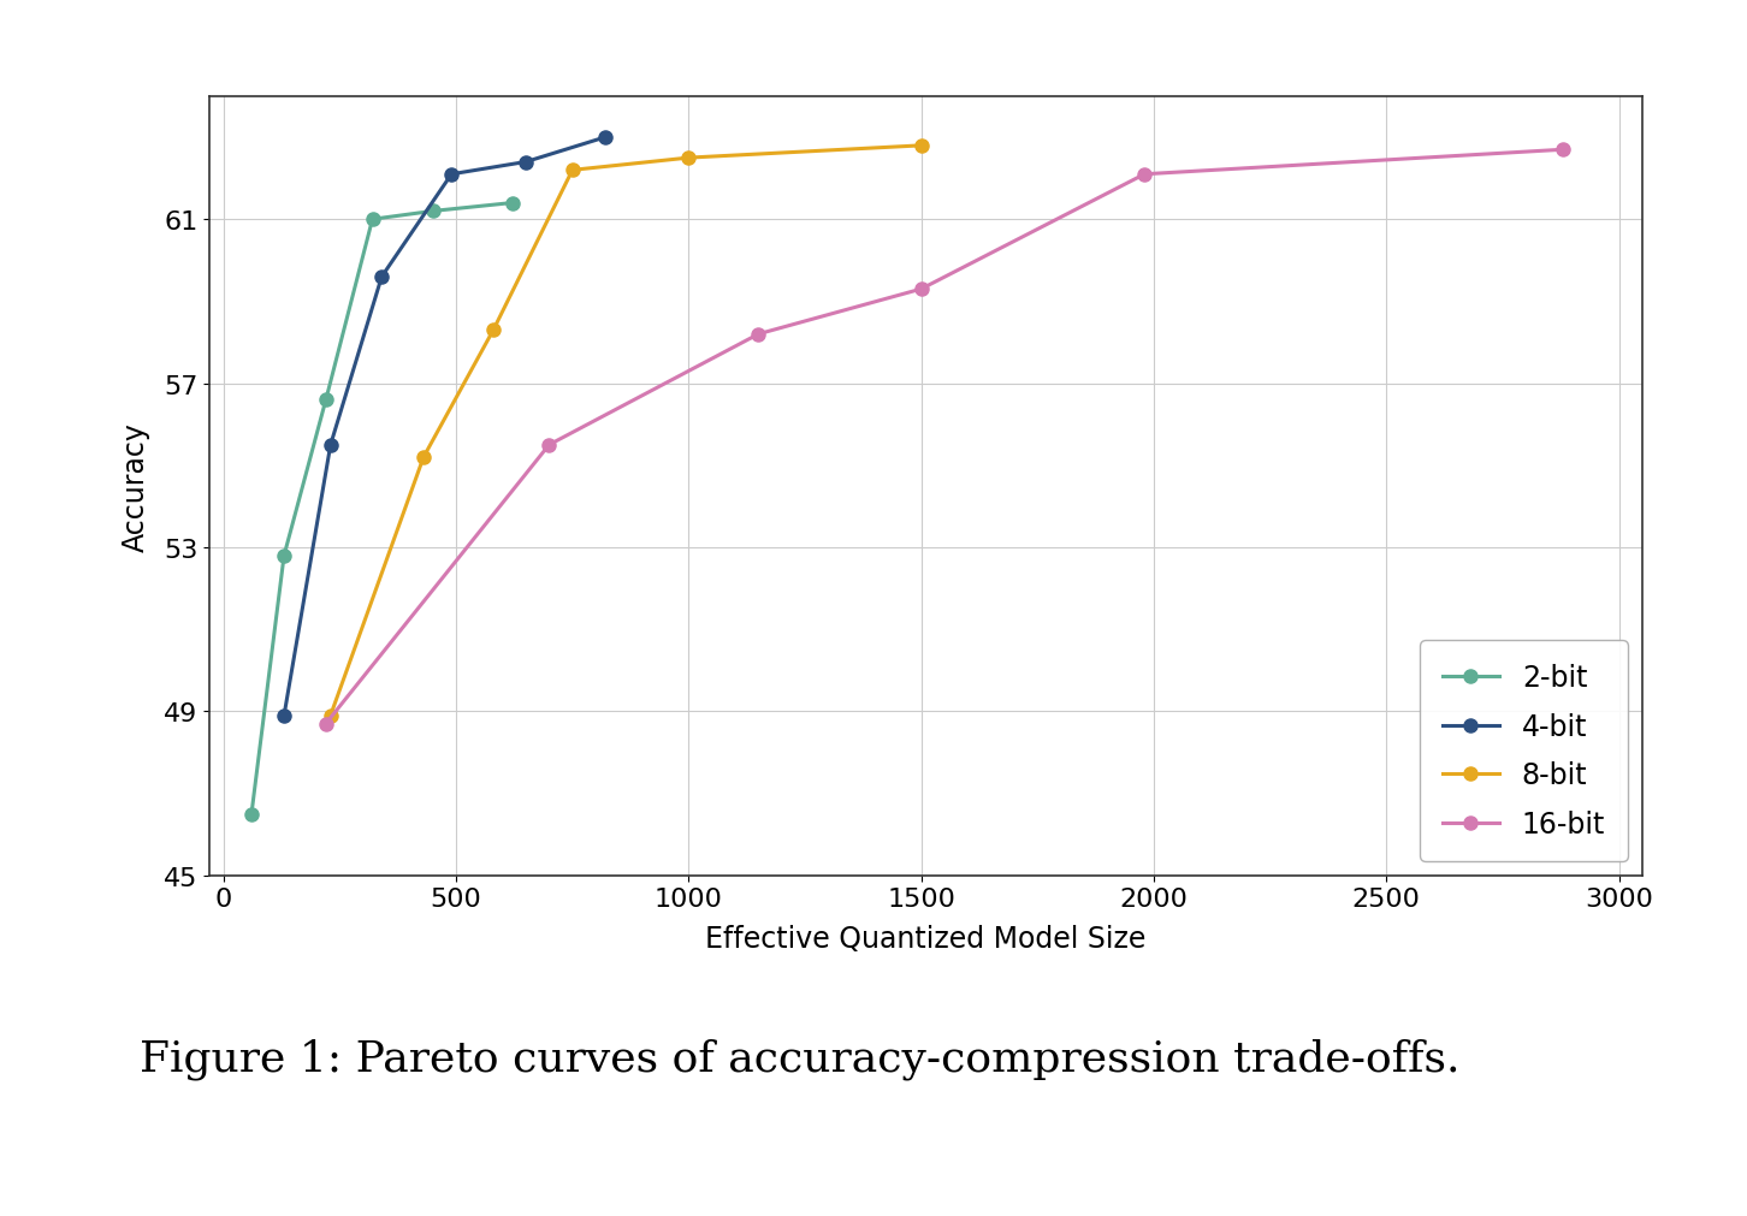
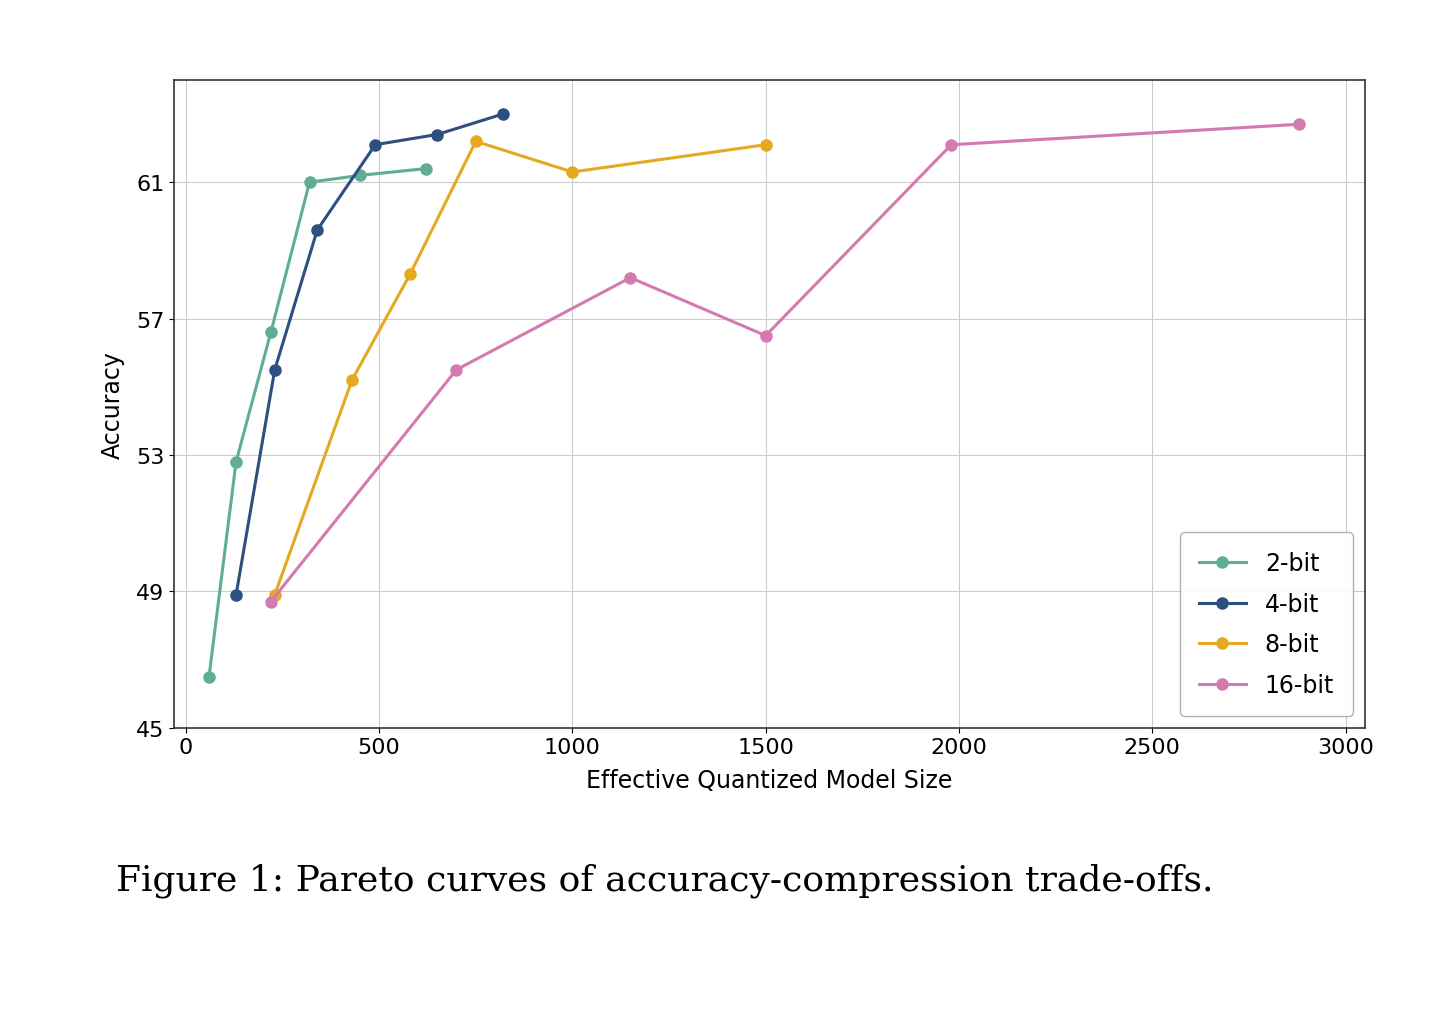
8-bit/1000: 62.5 -> 61.3
8-bit/1500: 62.8 -> 62.1
16-bit/1500: 59.3 -> 56.5
